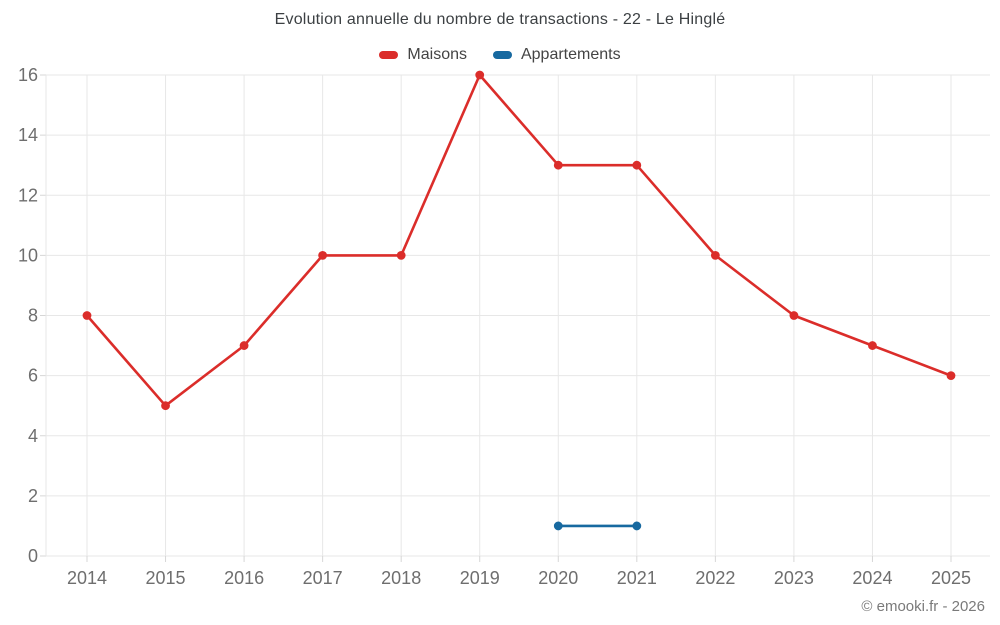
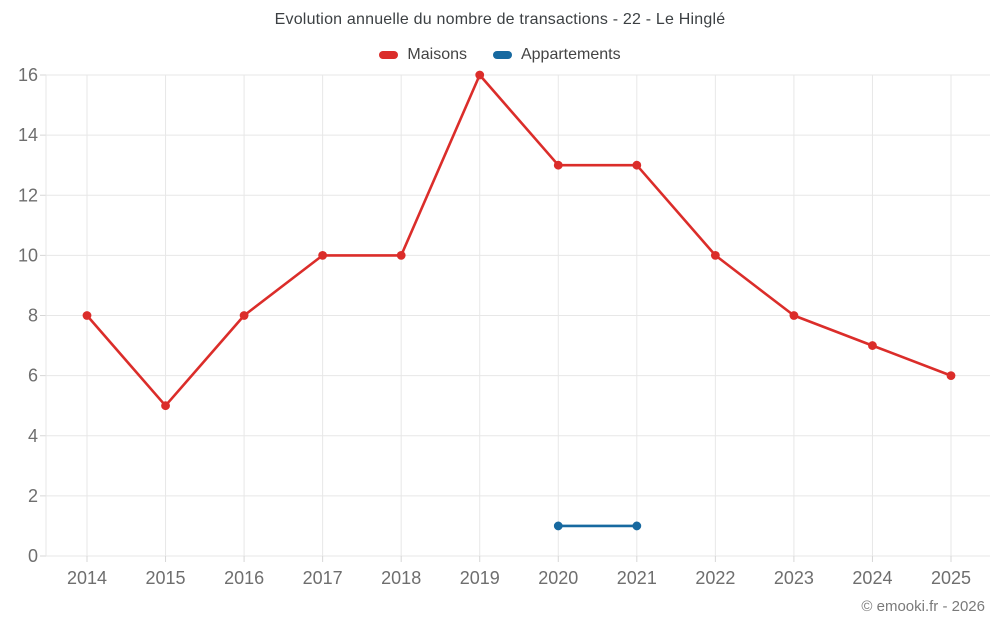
Maisons/2016: 7 -> 8
